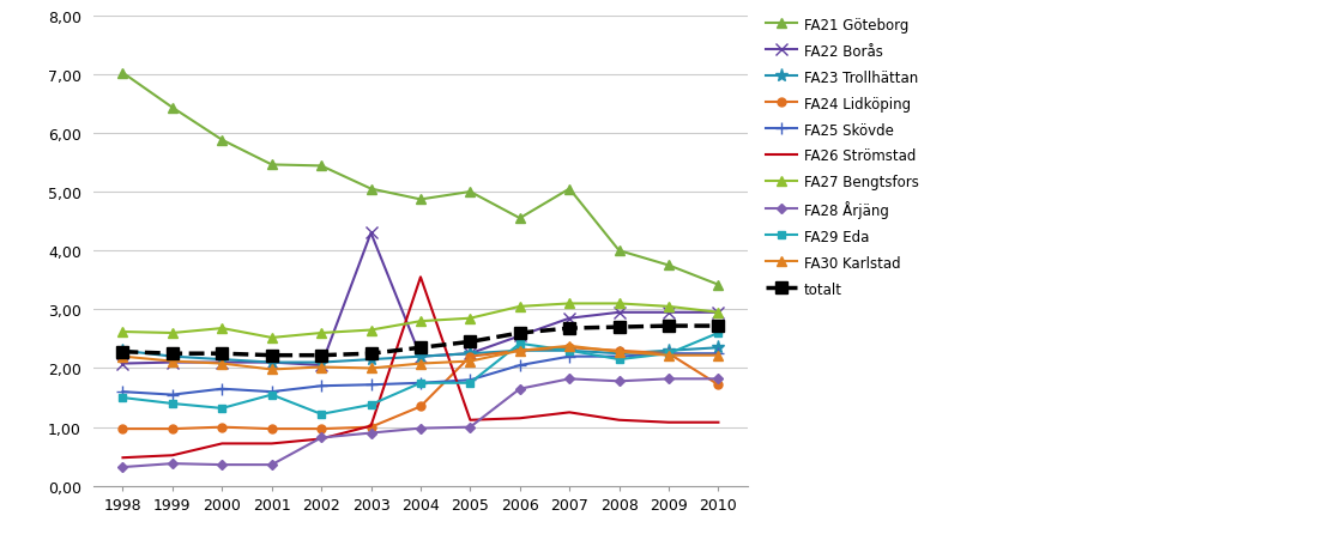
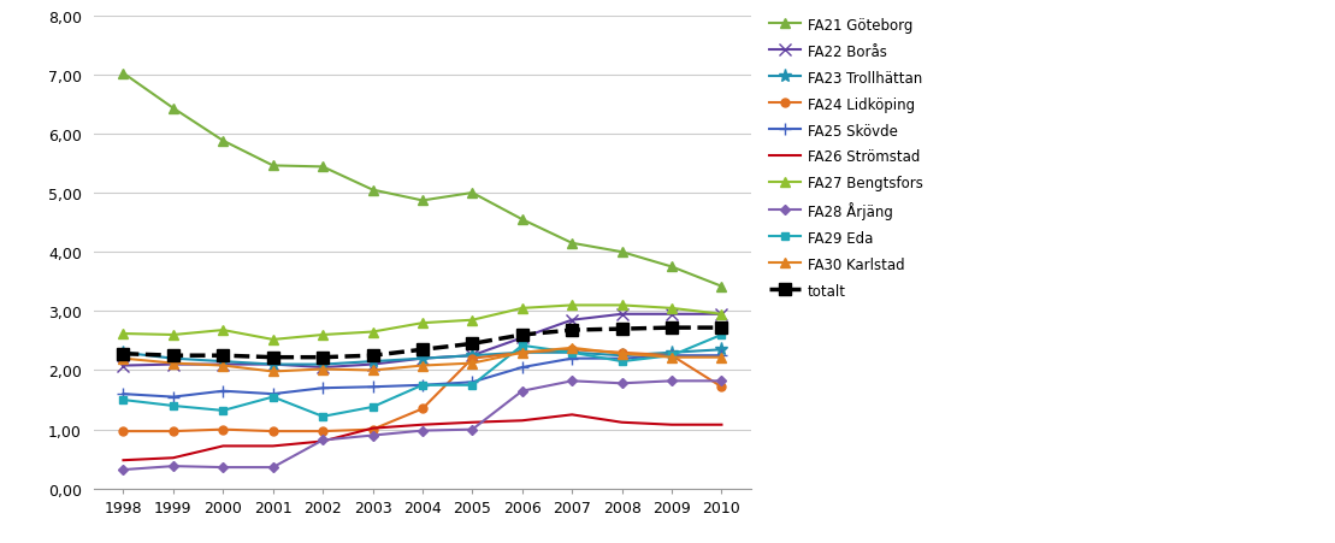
FA22 Borås/2003: 4,30 -> 2,10
FA26 Strömstad/2004: 3,55 -> 1,08
FA21 Göteborg/2007: 5,05 -> 4,15
